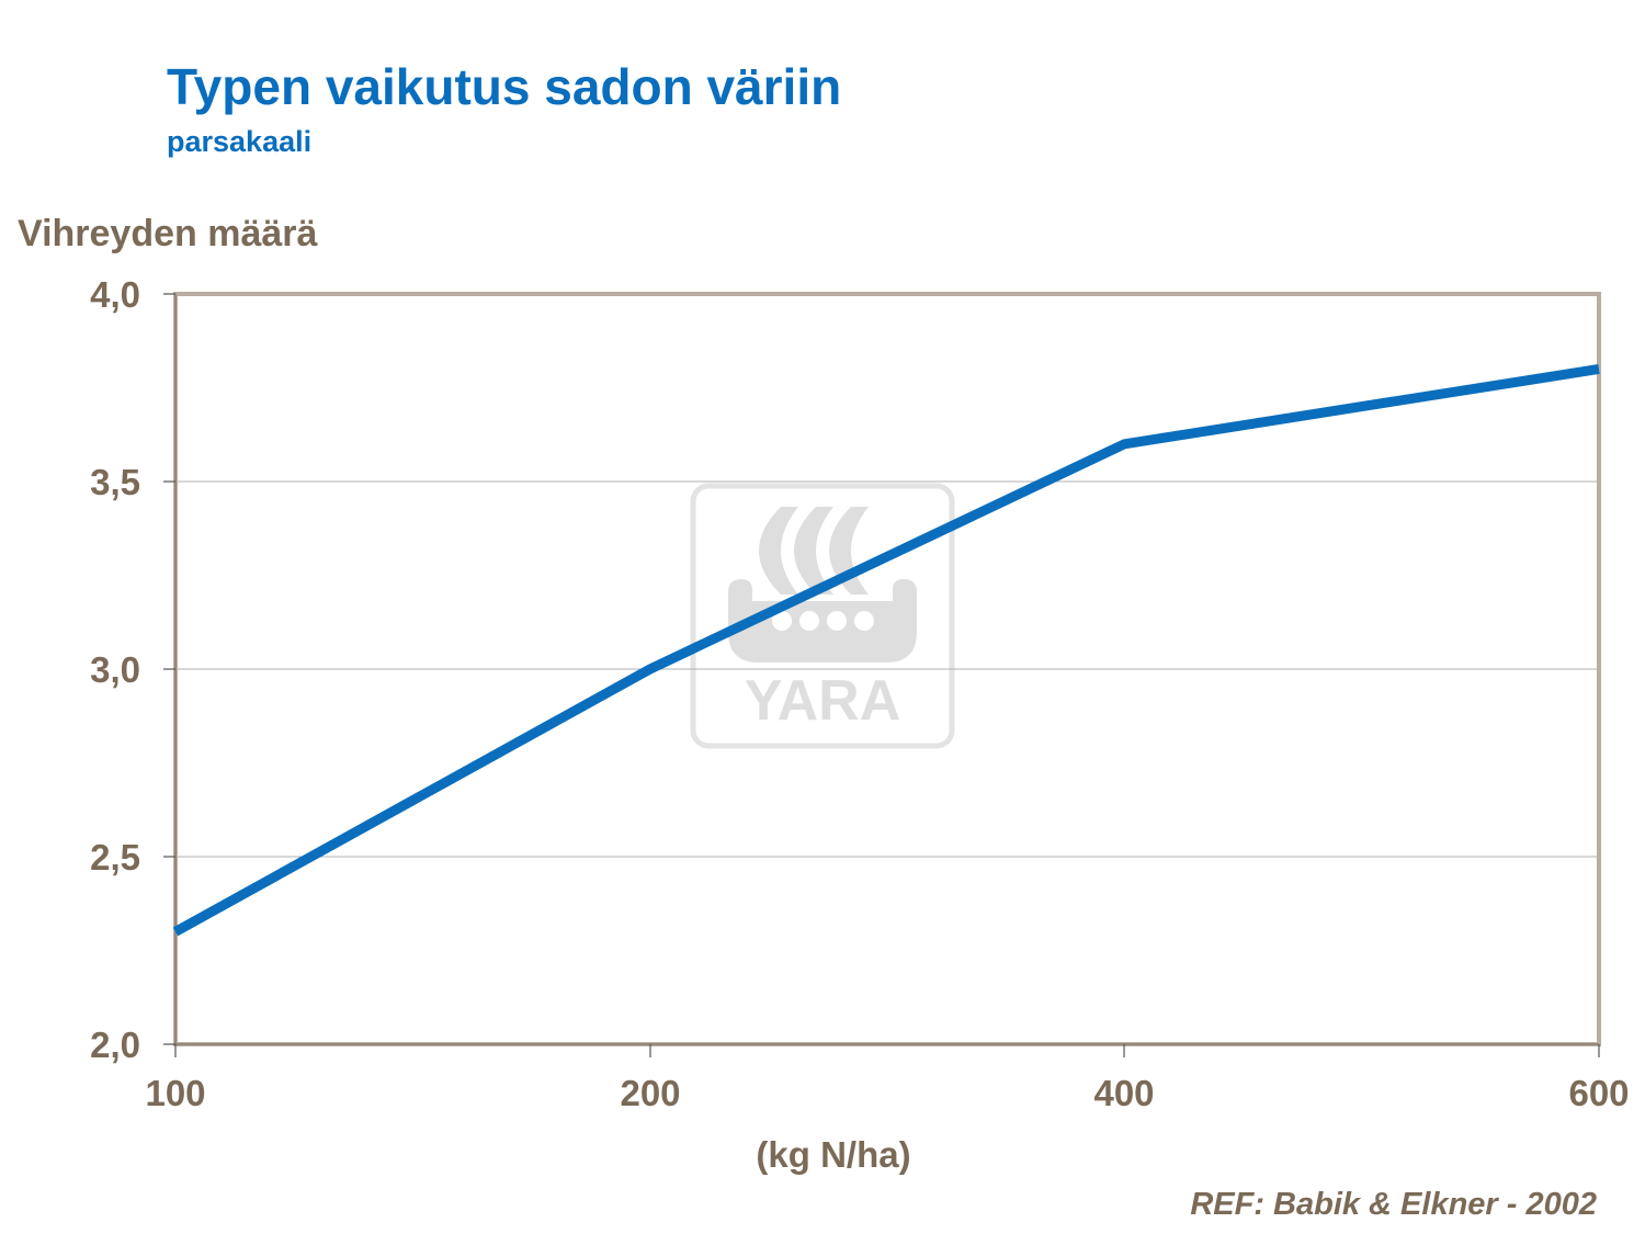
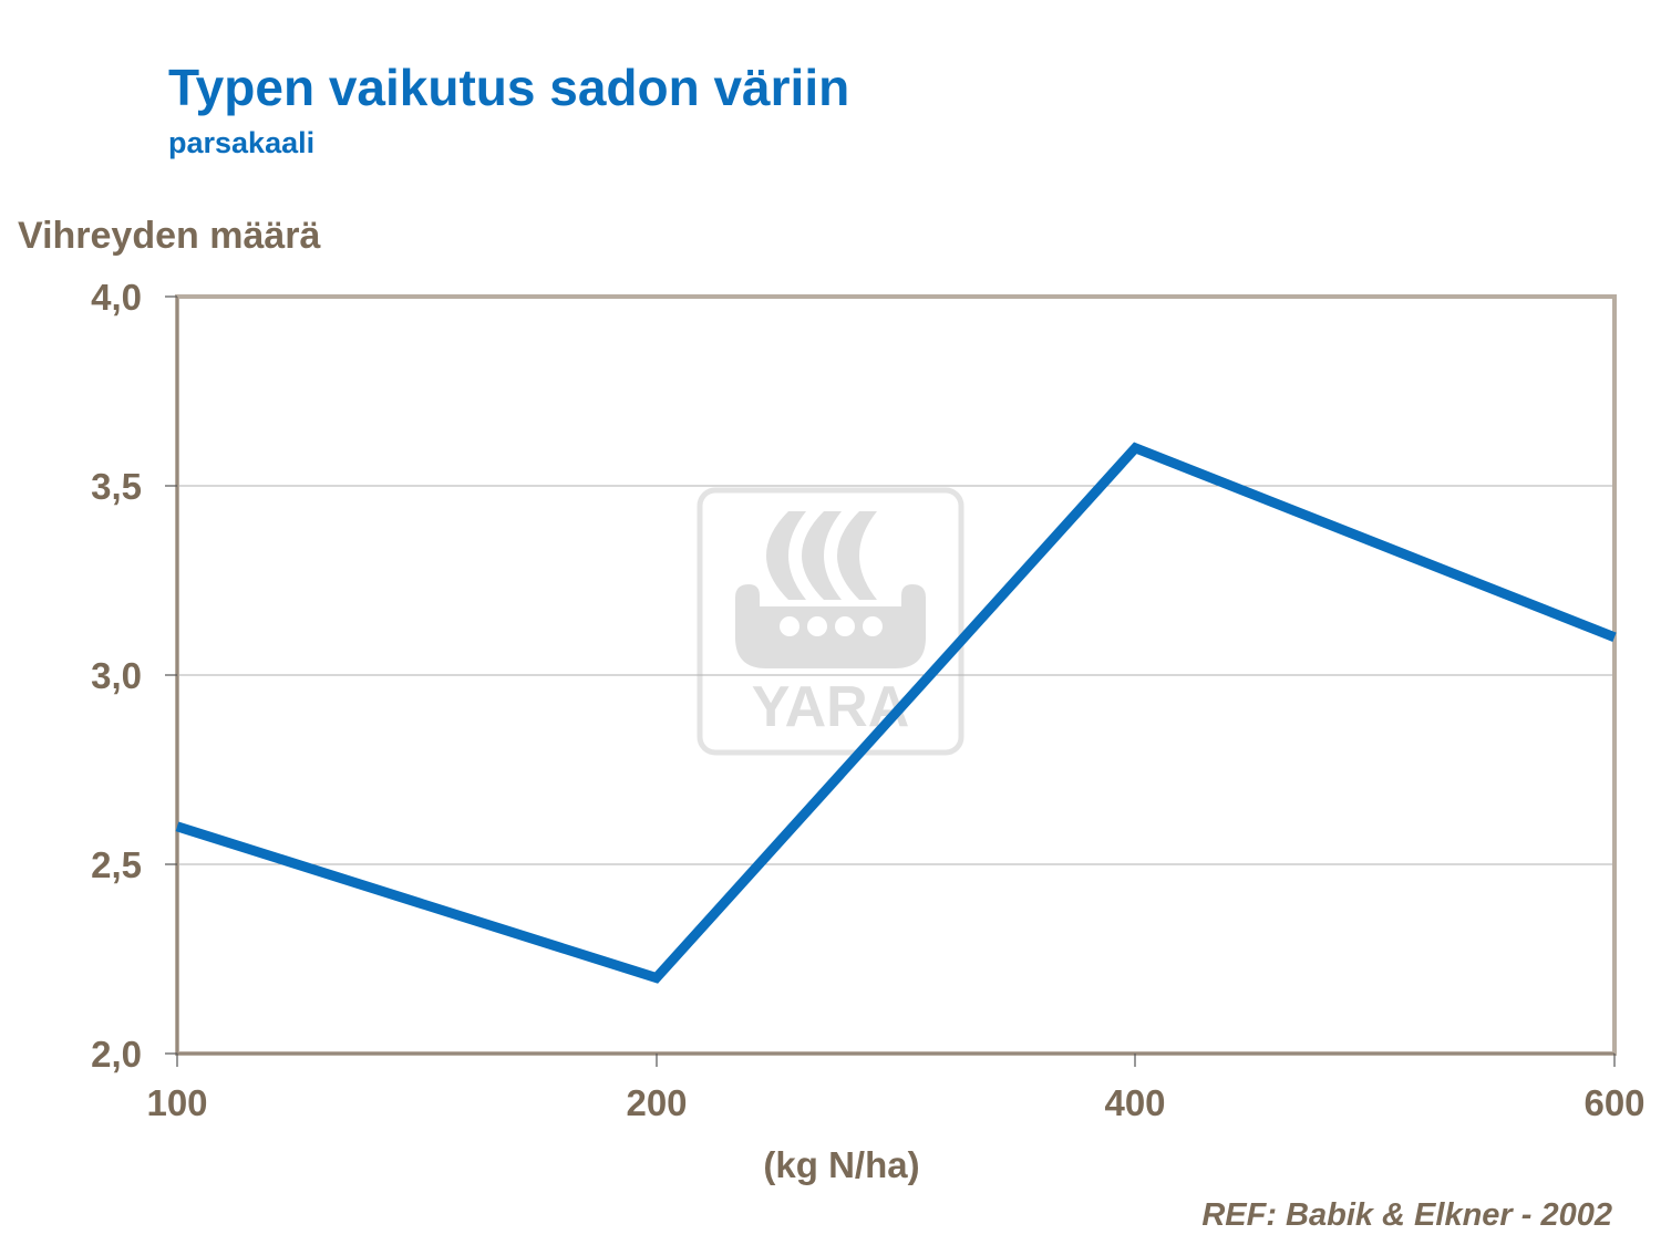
100: 2,3 -> 2,6
200: 3,0 -> 2,2
600: 3,8 -> 3,1
